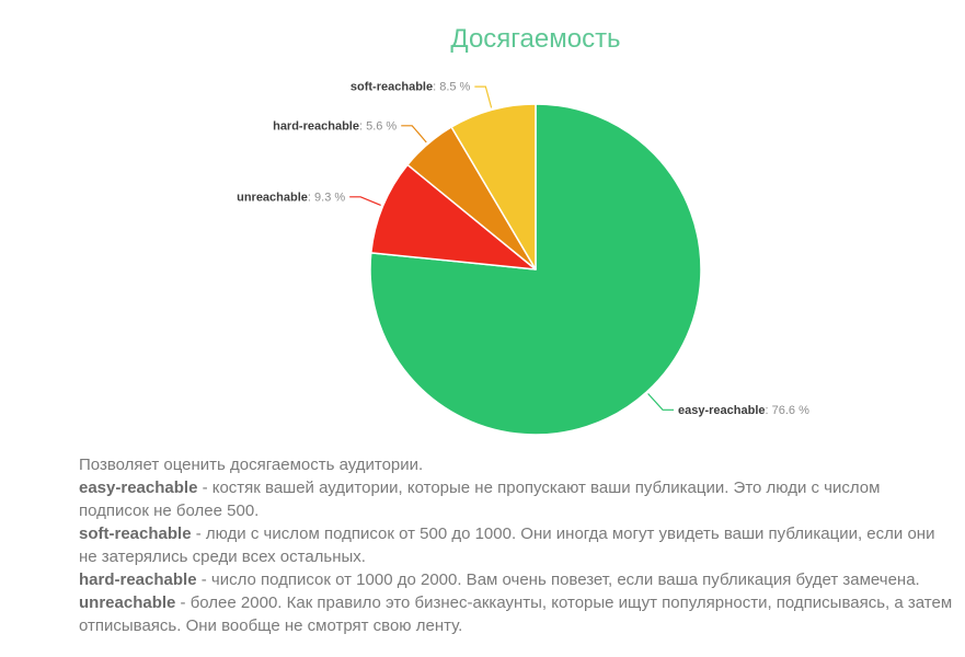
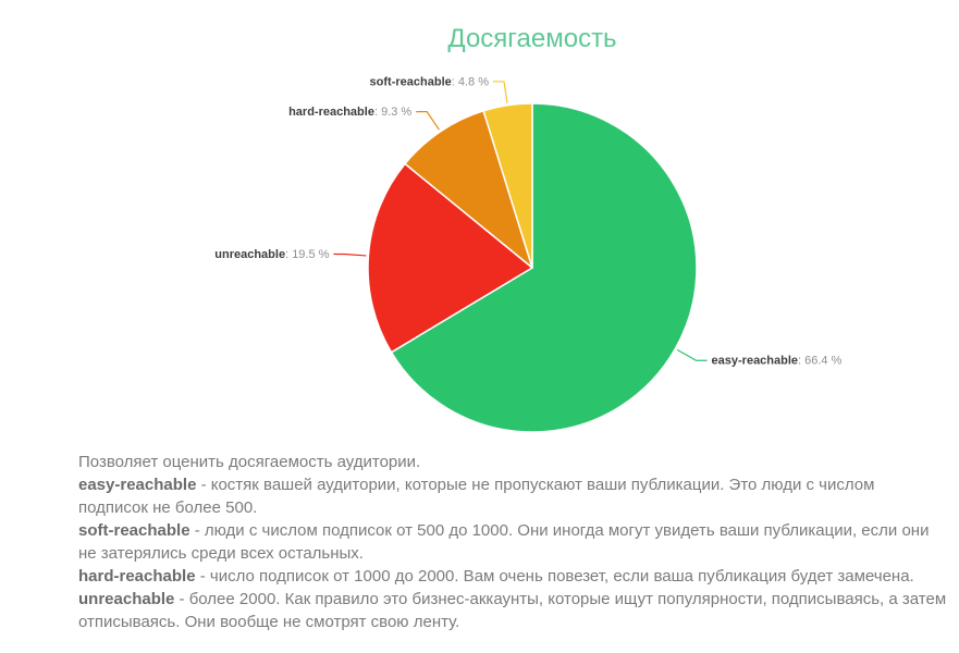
easy-reachable: 76.6 -> 66.4
unreachable: 9.3 -> 19.5
hard-reachable: 5.6 -> 9.3
soft-reachable: 8.5 -> 4.8
